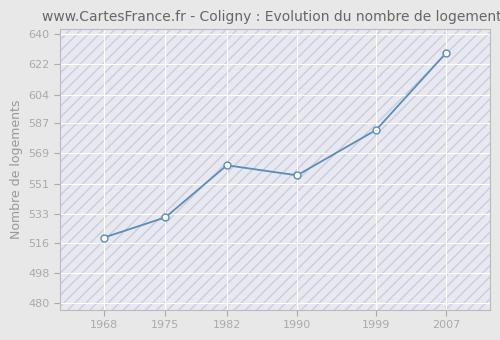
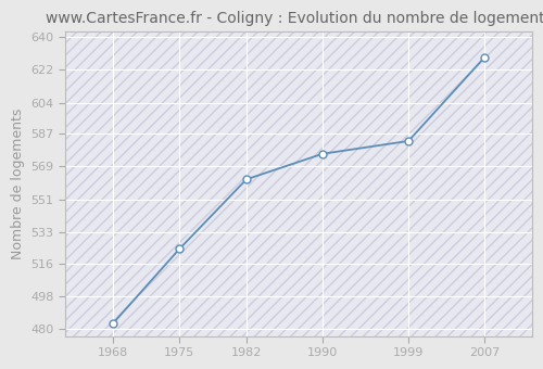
1968: 519 -> 483
1975: 531 -> 524
1990: 556 -> 576
